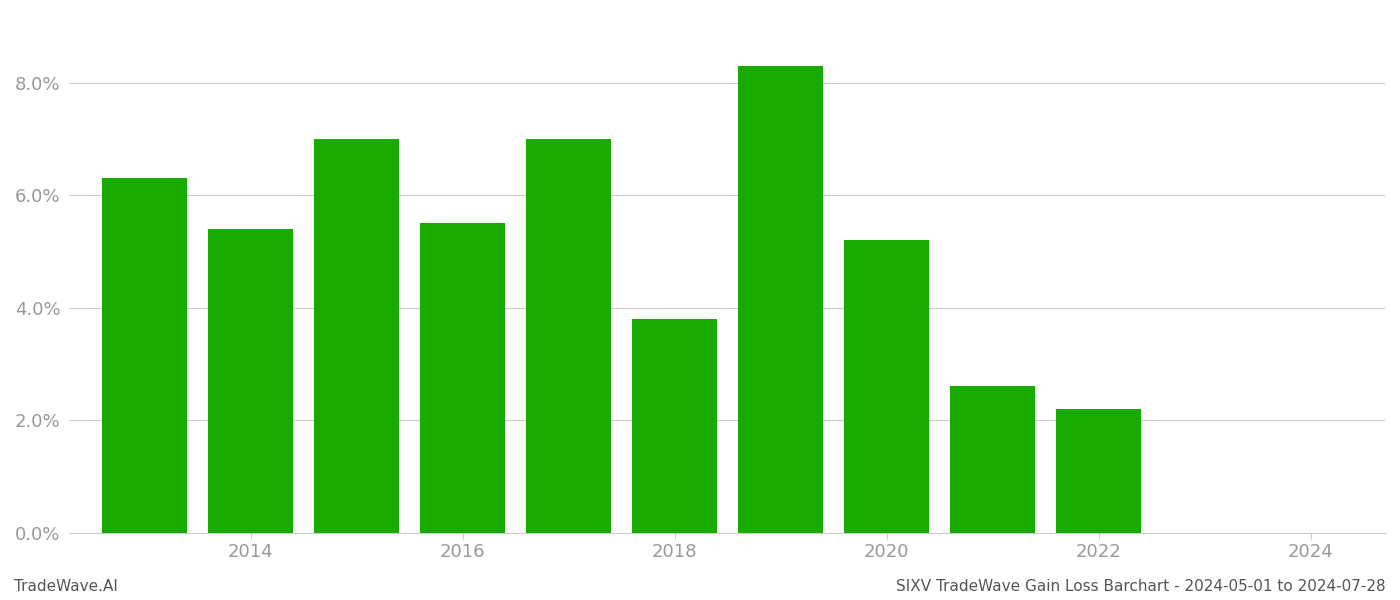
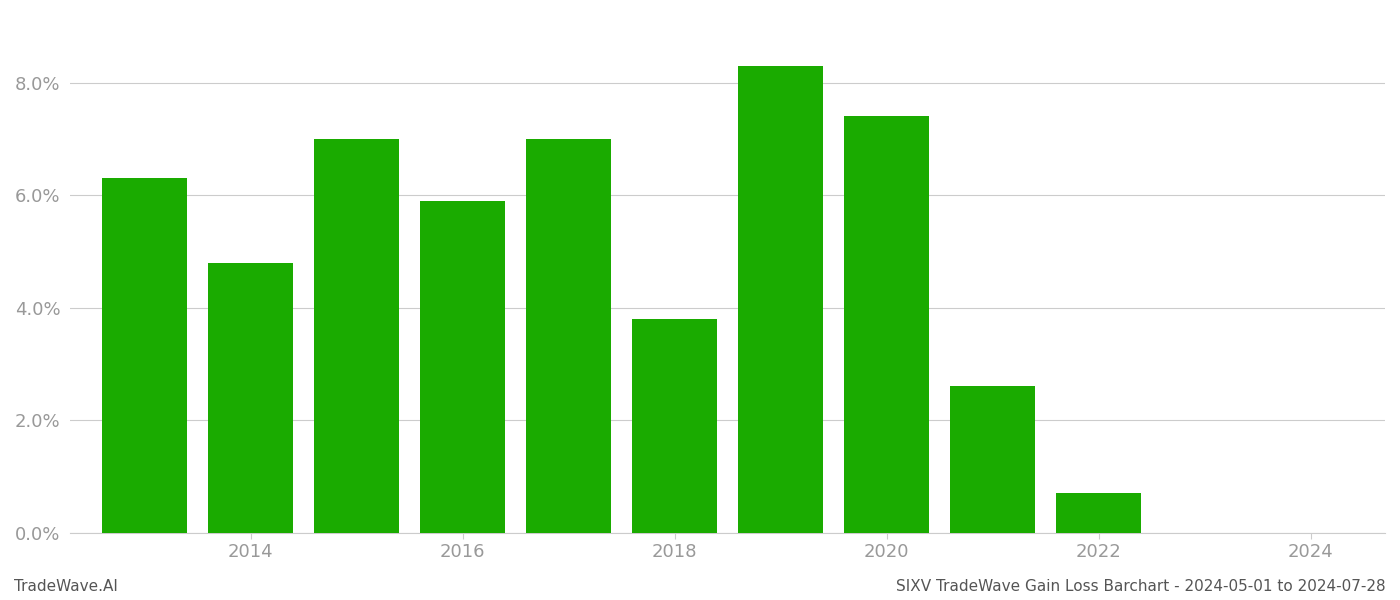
2014: 5.4% -> 4.8%
2016: 5.5% -> 5.9%
2020: 5.2% -> 7.4%
2022: 2.2% -> 0.7%
